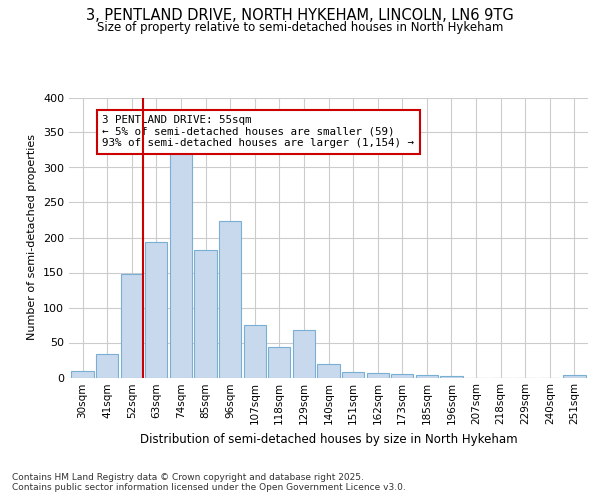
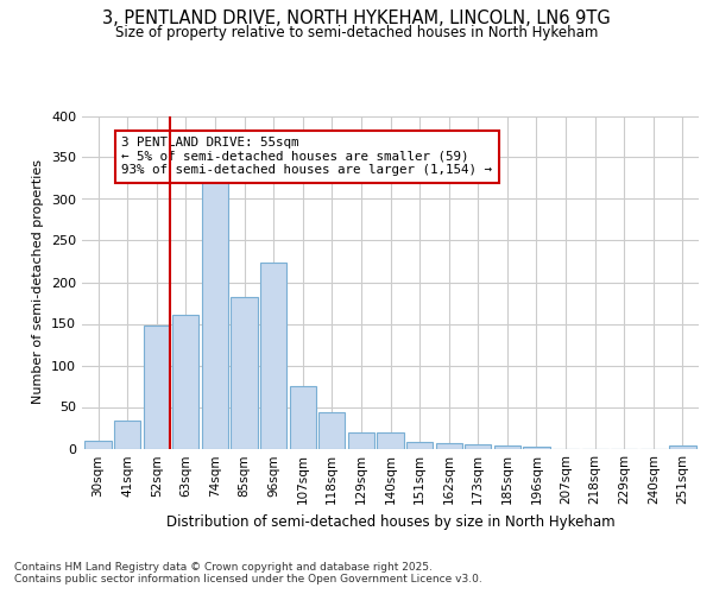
63sqm: 194 -> 161
129sqm: 68 -> 20
